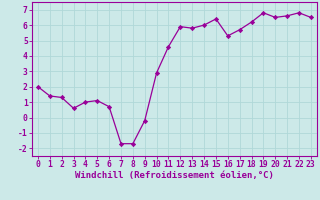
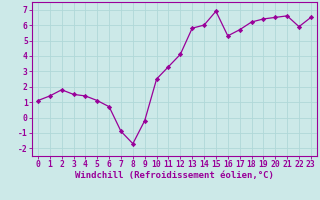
0: 2.0 -> 1.1
2: 1.3 -> 1.8
3: 0.6 -> 1.5
4: 1.0 -> 1.4
7: -1.7 -> -0.9
10: 2.9 -> 2.5
11: 4.6 -> 3.3
12: 5.9 -> 4.1
15: 6.4 -> 6.9
19: 6.8 -> 6.4
22: 6.8 -> 5.9
